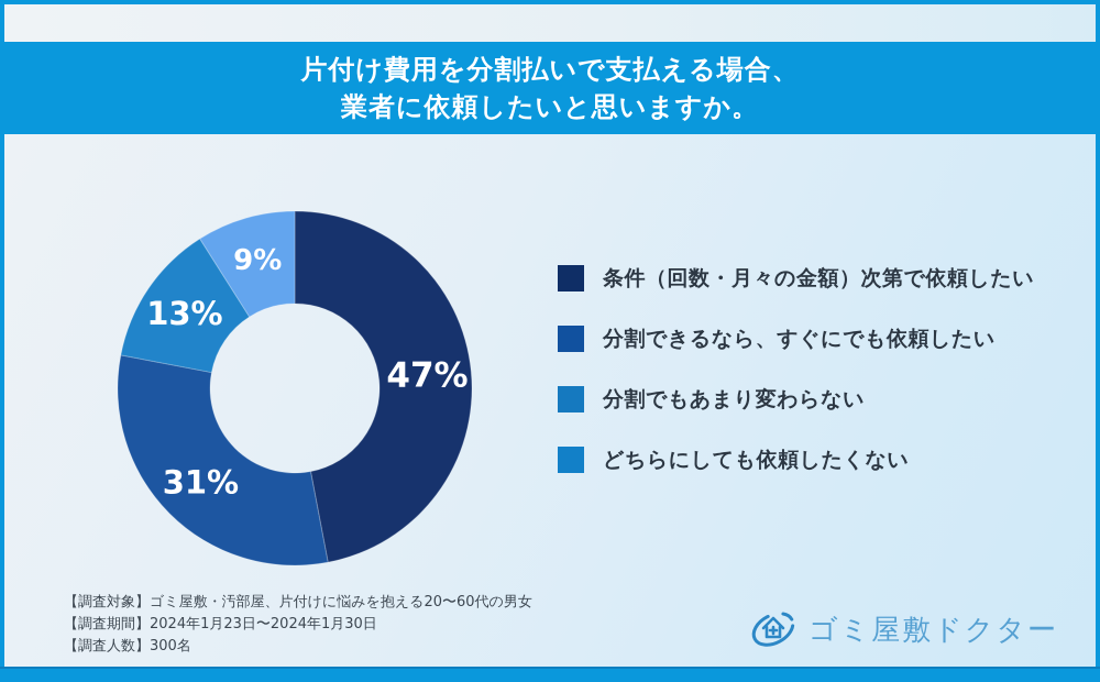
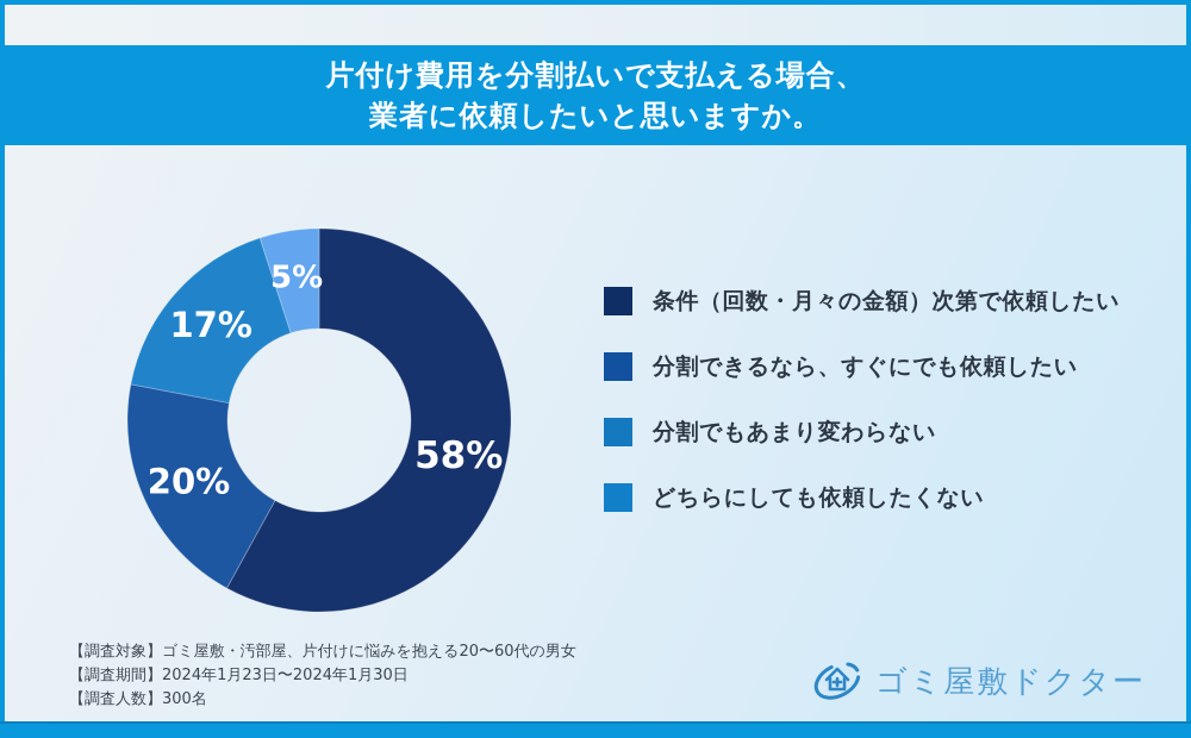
条件（回数・月々の金額）次第で依頼したい: 47% -> 58%
分割できるなら、すぐにでも依頼したい: 31% -> 20%
分割でもあまり変わらない: 13% -> 17%
どちらにしても依頼したくない: 9% -> 5%
